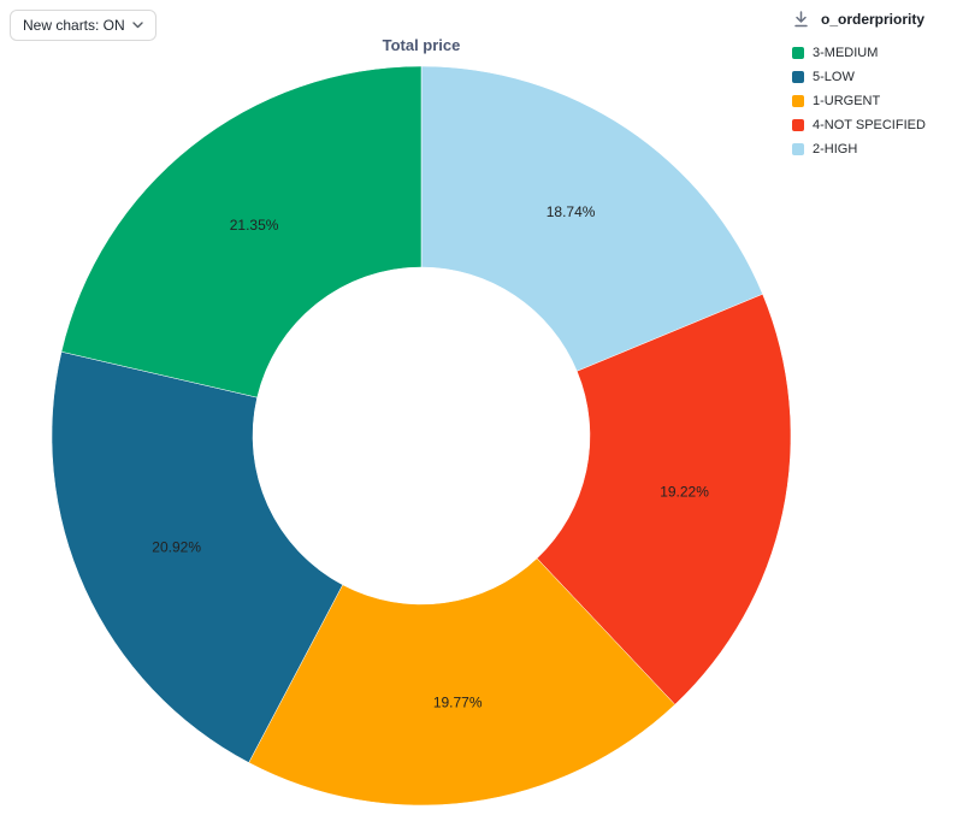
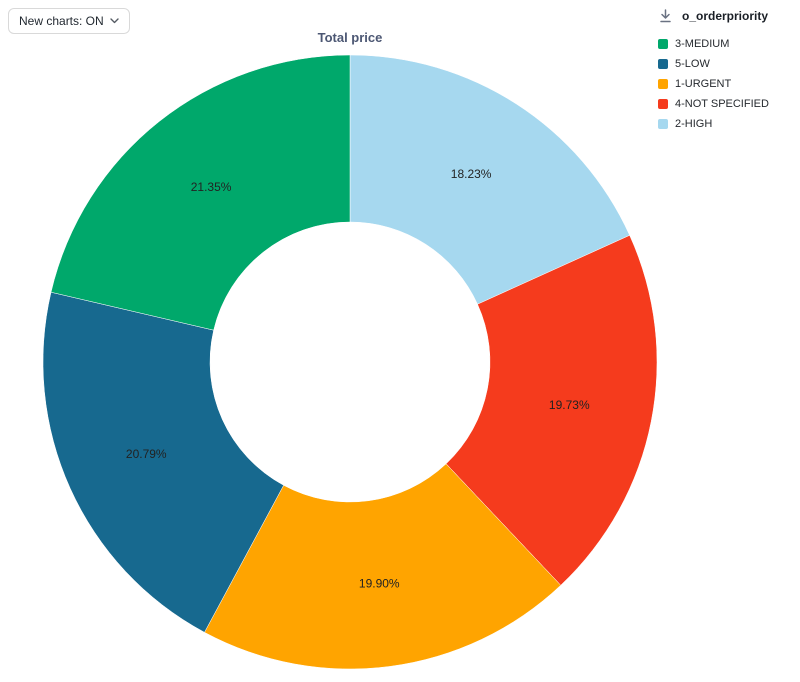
2-HIGH: 18.74% -> 18.23%
4-NOT SPECIFIED: 19.22% -> 19.73%
1-URGENT: 19.77% -> 19.90%
5-LOW: 20.92% -> 20.79%
